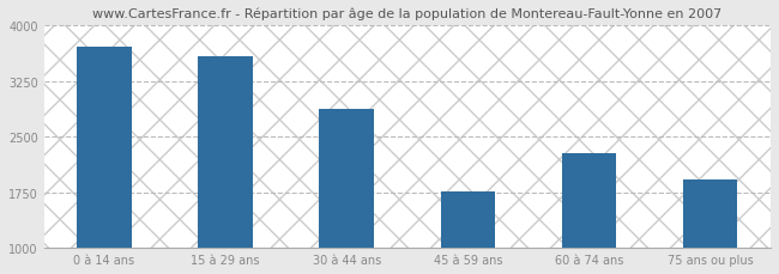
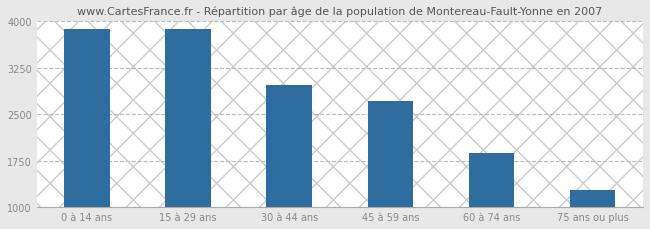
0 à 14 ans: 3720 -> 3880
15 à 29 ans: 3580 -> 3880
30 à 44 ans: 2880 -> 2980
45 à 59 ans: 1760 -> 2720
60 à 74 ans: 2280 -> 1870
75 ans ou plus: 1920 -> 1270
